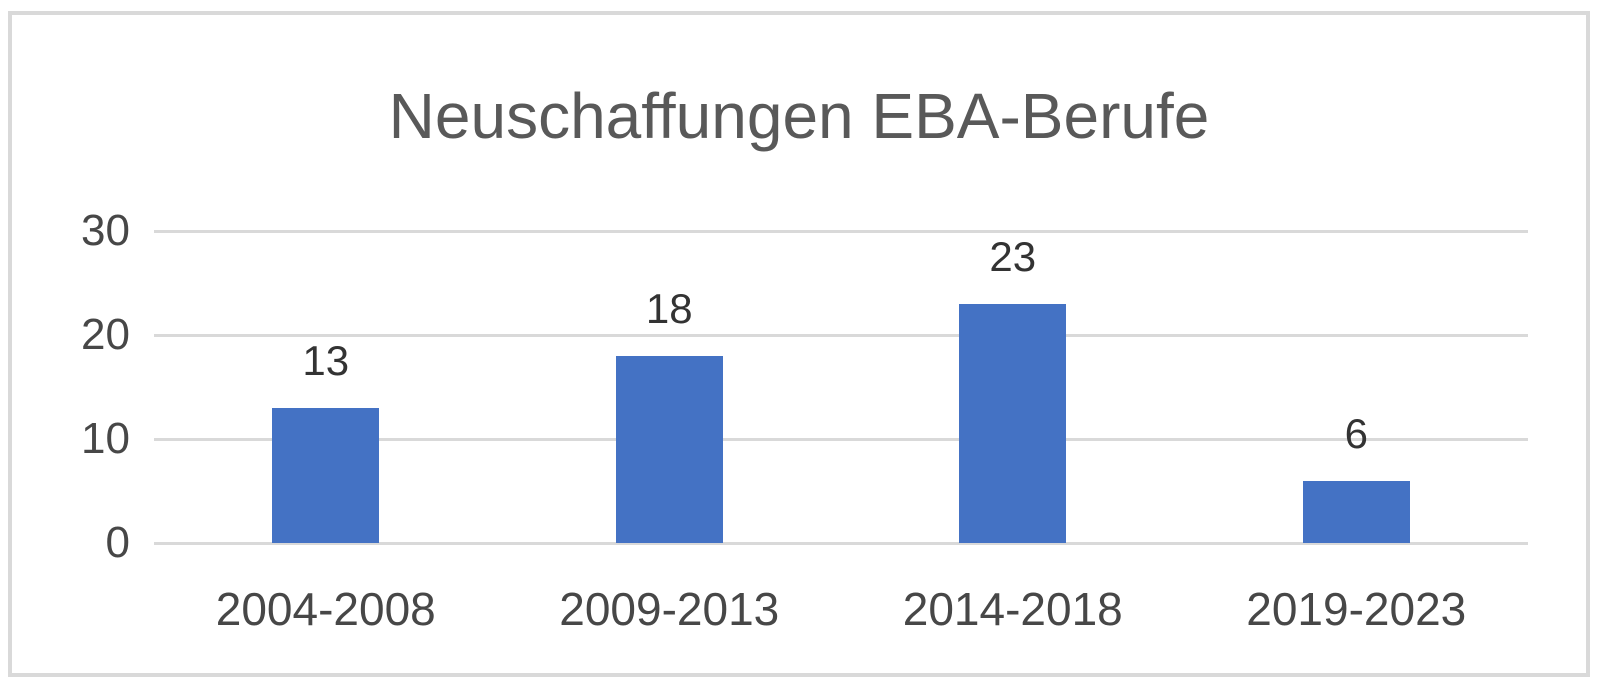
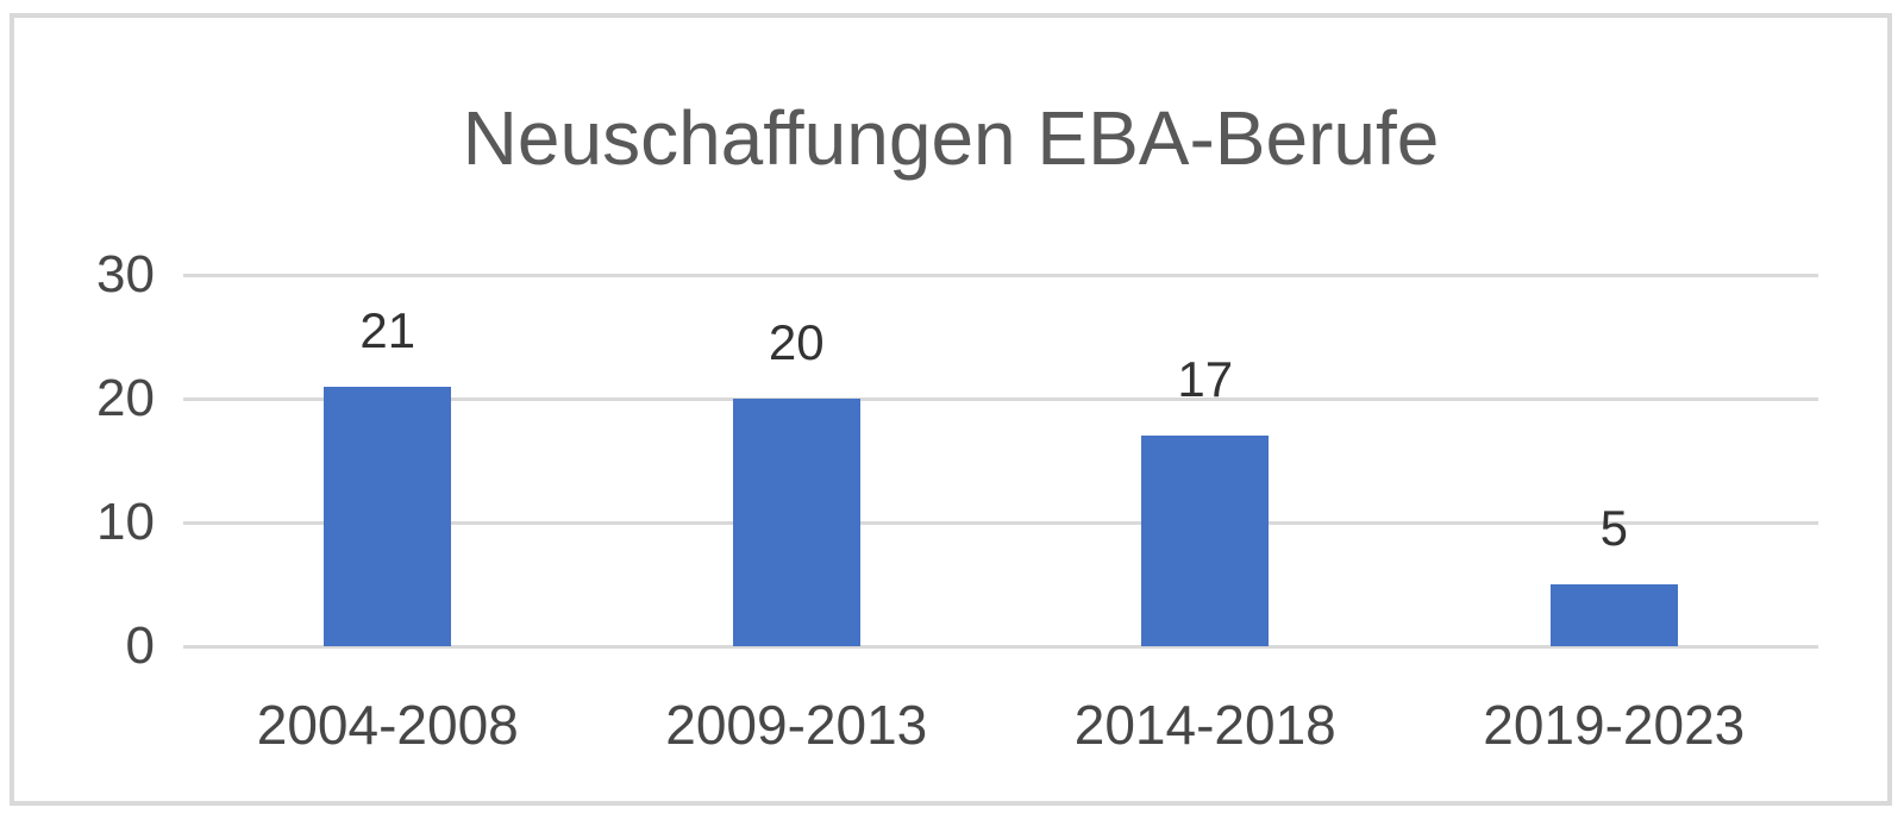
2004-2008: 13 -> 21
2009-2013: 18 -> 20
2014-2018: 23 -> 17
2019-2023: 6 -> 5
